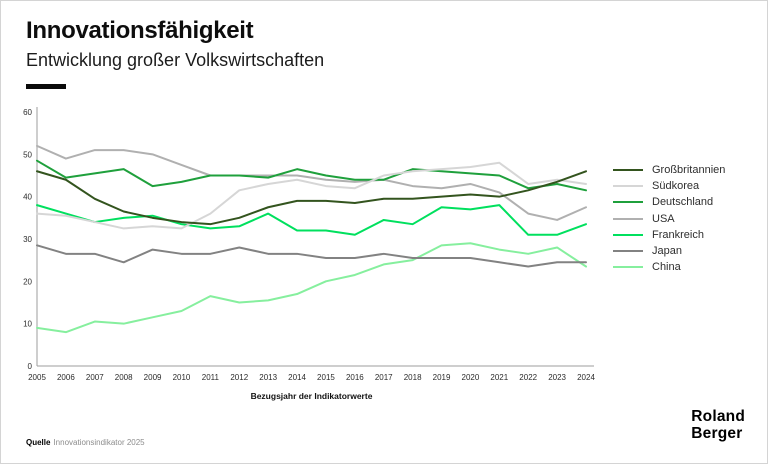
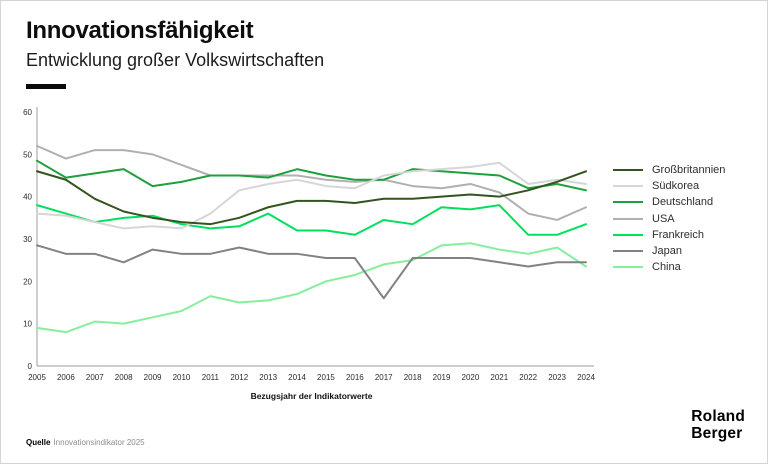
Japan/2017: 26 -> 16
